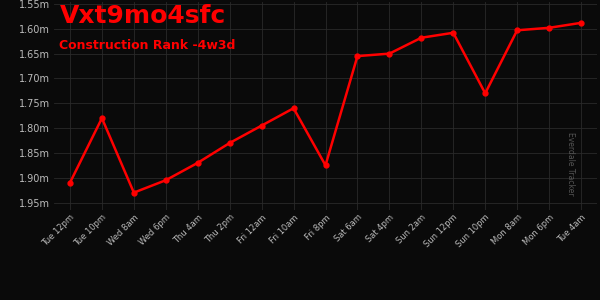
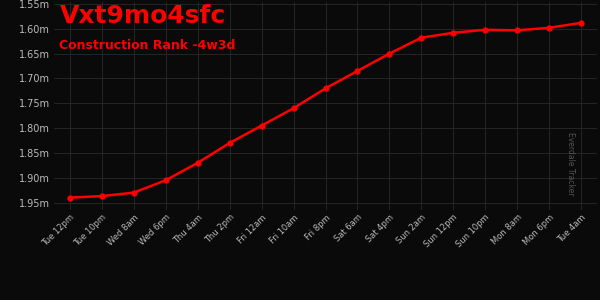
Tue 12pm: 1.910m -> 1.940m
Tue 10pm: 1.780m -> 1.937m
Fri 8pm: 1.875m -> 1.720m
Sat 6am: 1.655m -> 1.685m
Sun 10pm: 1.730m -> 1.602m
